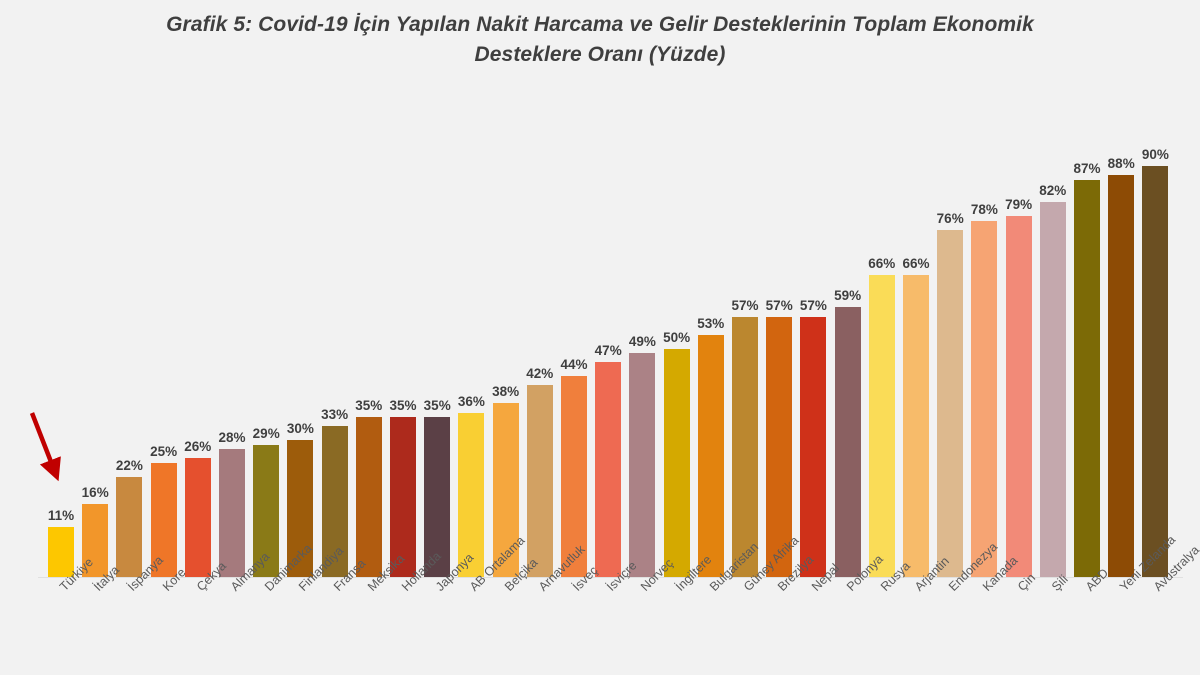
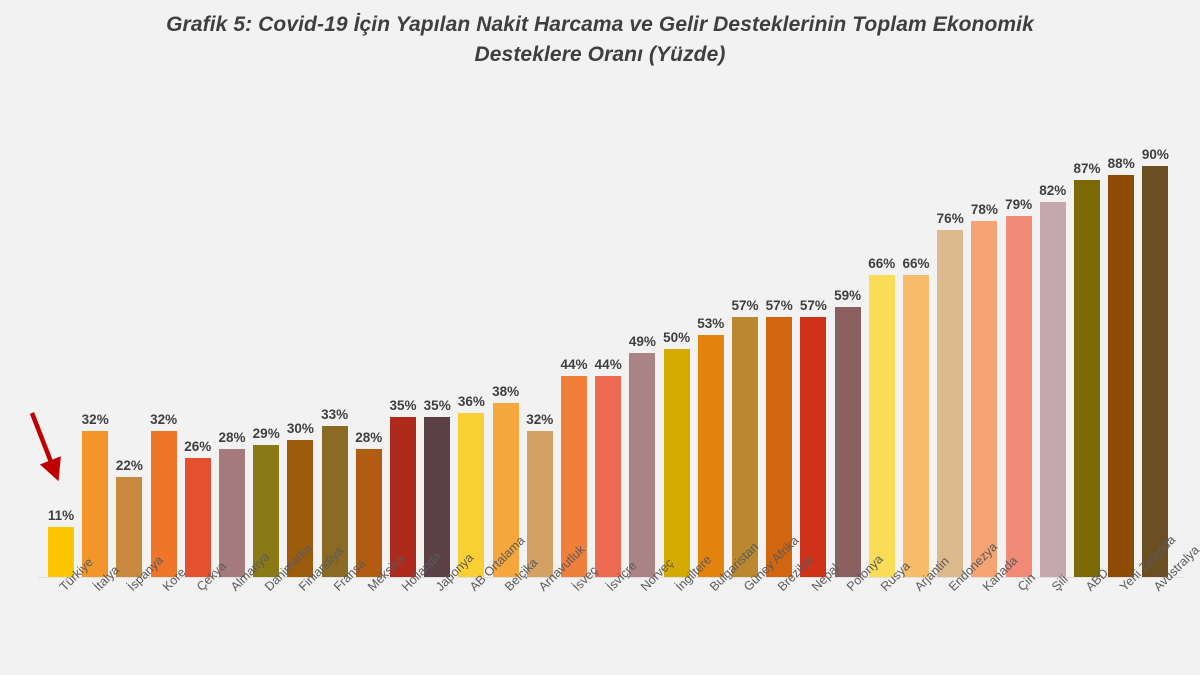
İtalya: 16% -> 32%
Kore: 25% -> 32%
Meksika: 35% -> 28%
Arnavutluk: 42% -> 32%
İsviçre: 47% -> 44%
